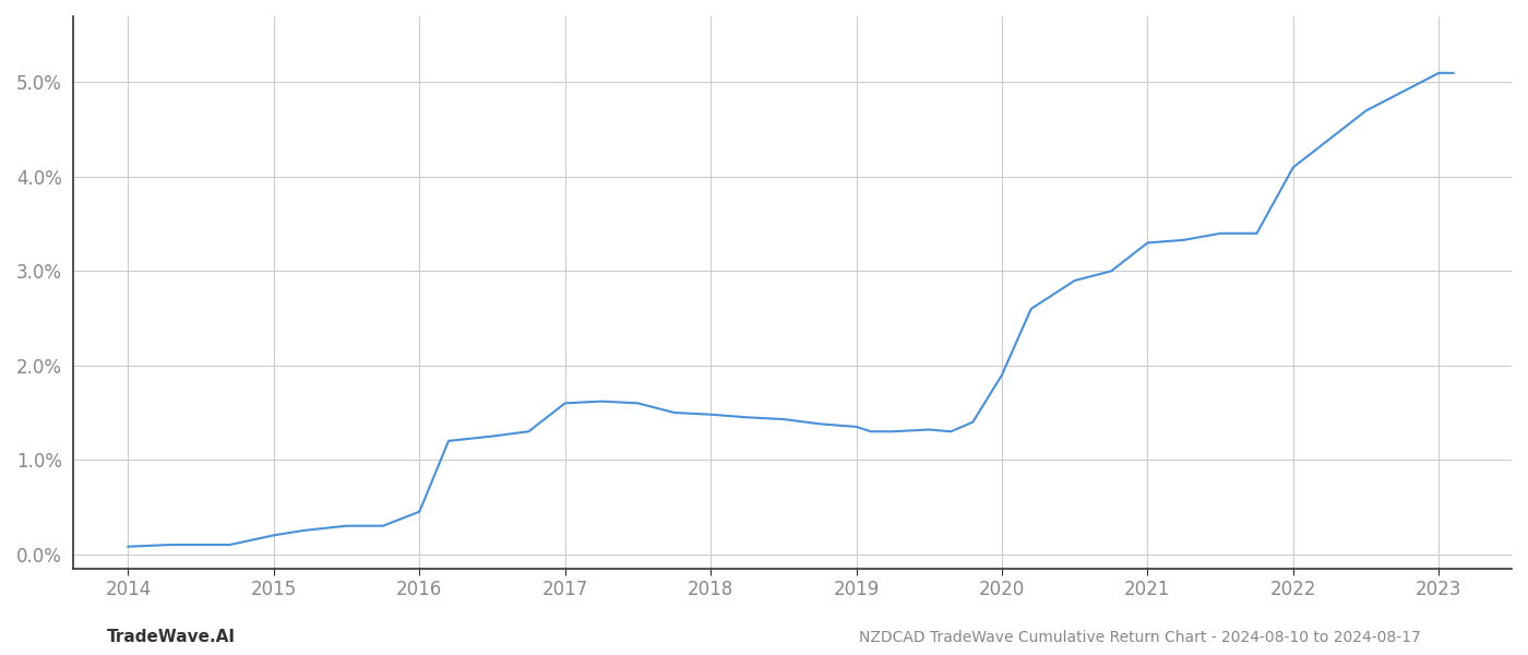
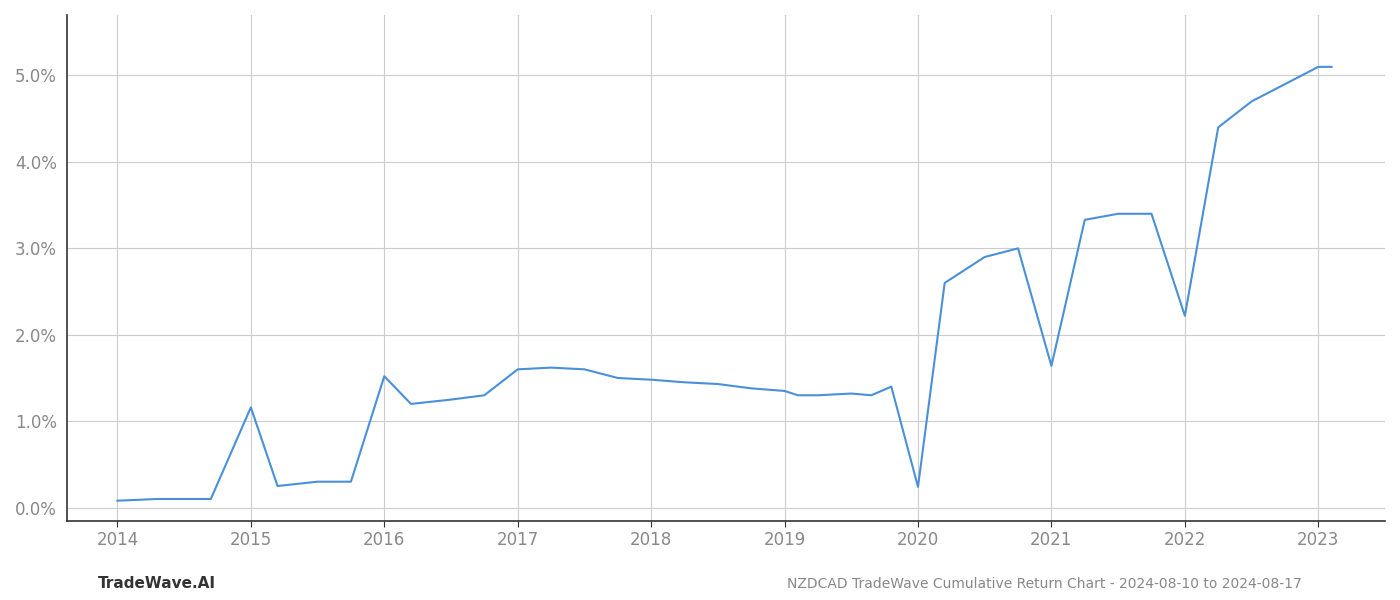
2015: 0.20% -> 1.16%
2016: 0.45% -> 1.52%
2020: 1.90% -> 0.24%
2021: 3.30% -> 1.64%
2022: 4.10% -> 2.22%
